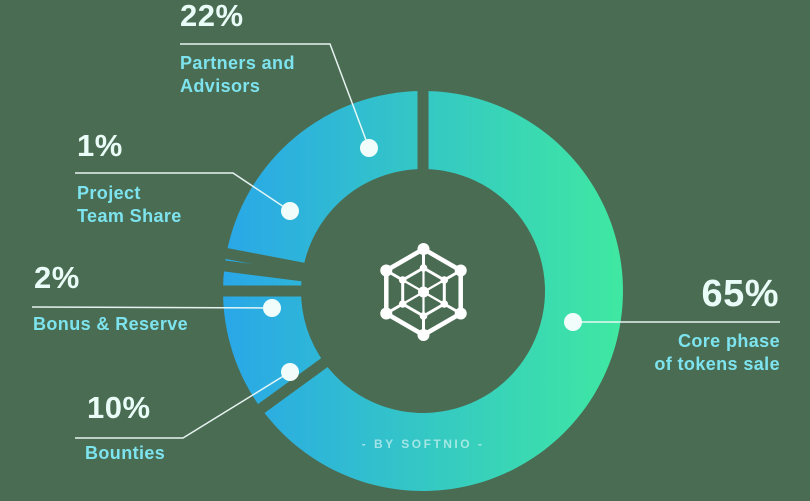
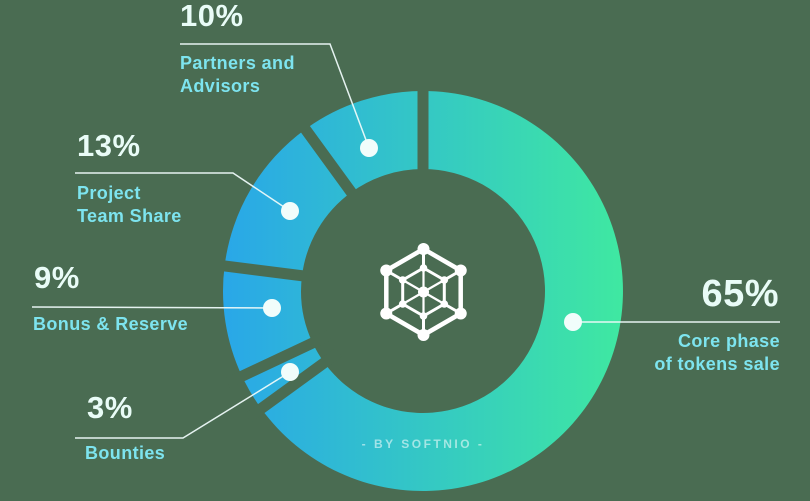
Bounties: 10% -> 3%
Bonus & Reserve: 2% -> 9%
Project Team Share: 1% -> 13%
Partners and Advisors: 22% -> 10%
